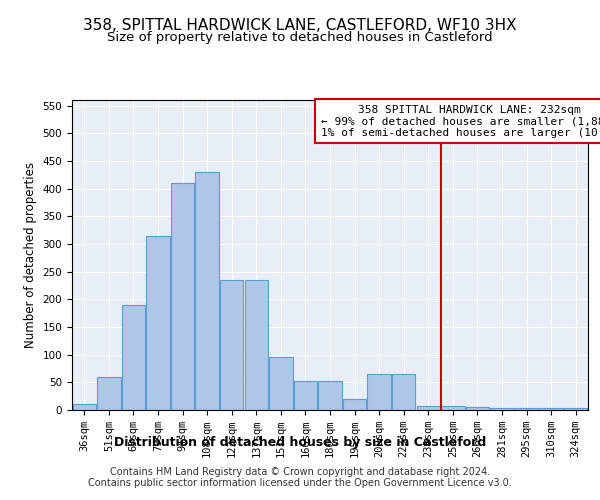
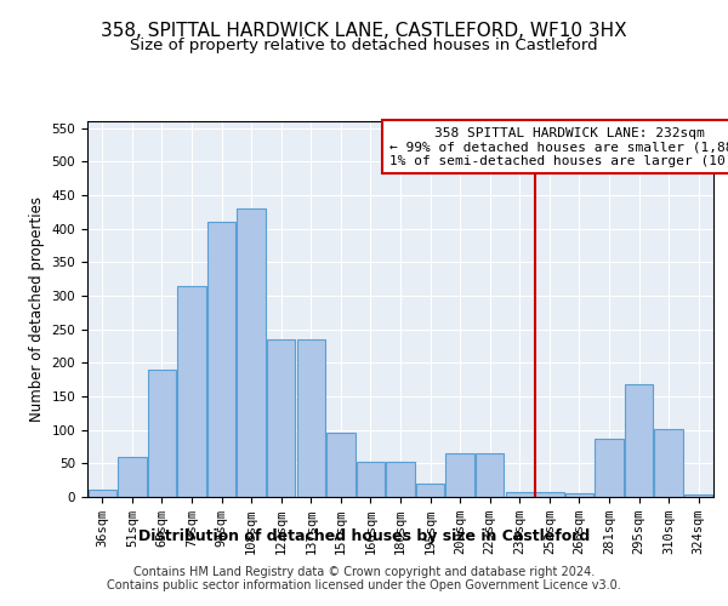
281sqm: 3 -> 86
295sqm: 3 -> 168
310sqm: 3 -> 102
